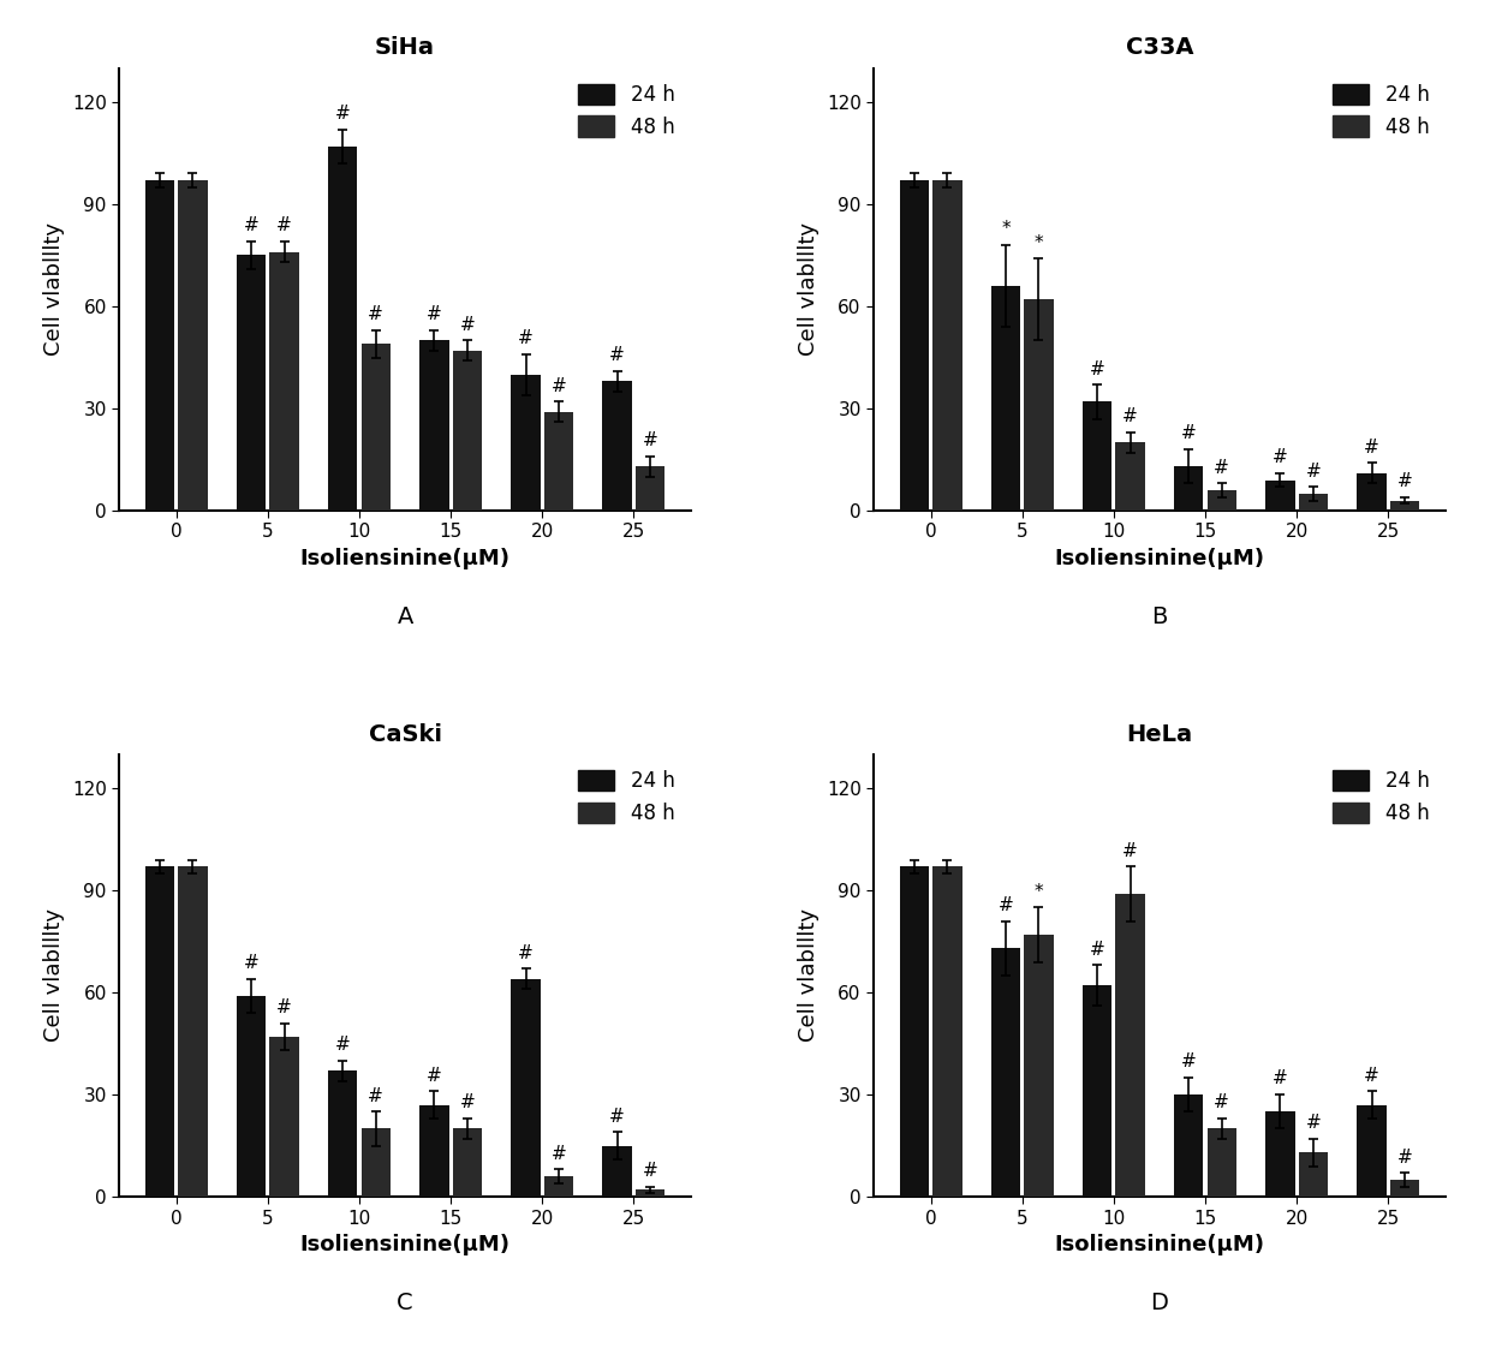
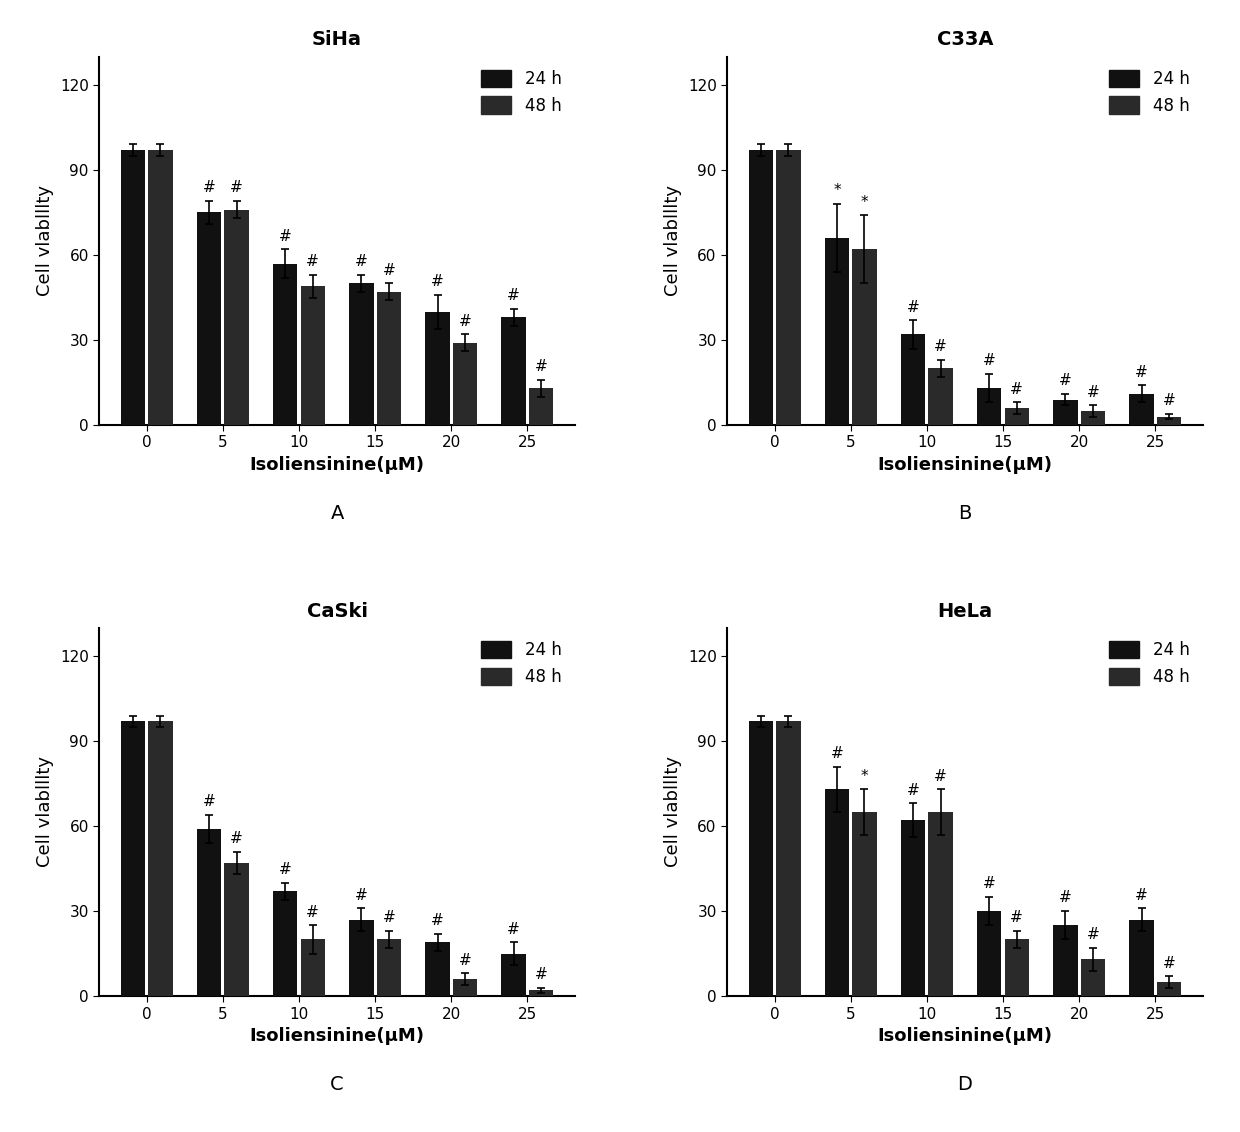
SiHa/24 h/10: 107 -> 57
CaSki/24 h/20: 64 -> 19
HeLa/48 h/5: 77 -> 65
HeLa/48 h/10: 89 -> 65
